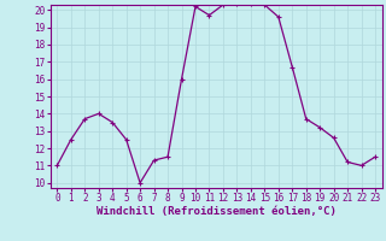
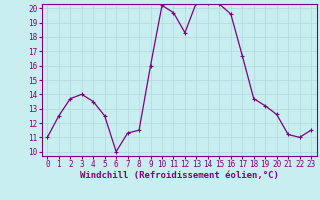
12: 20.3 -> 18.3
